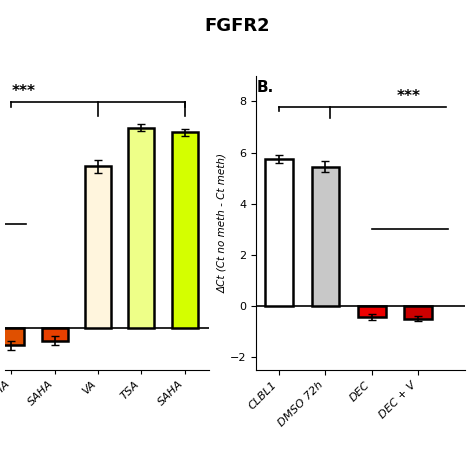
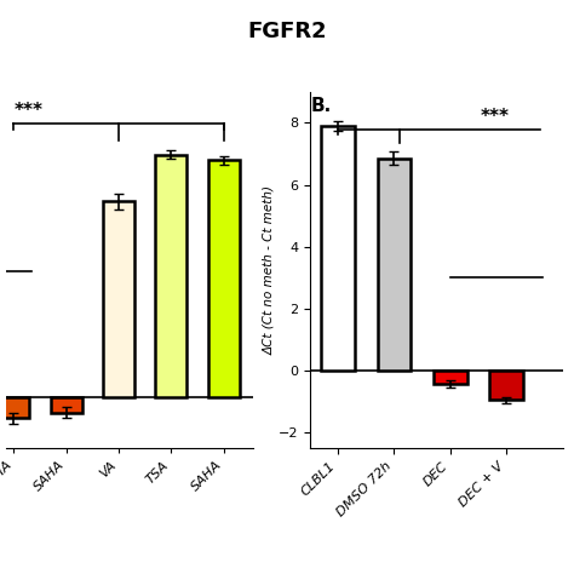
CLBL1: 5.75 -> 7.90
DMSO 72h: 5.45 -> 6.85
DEC + V: -0.50 -> -0.95
